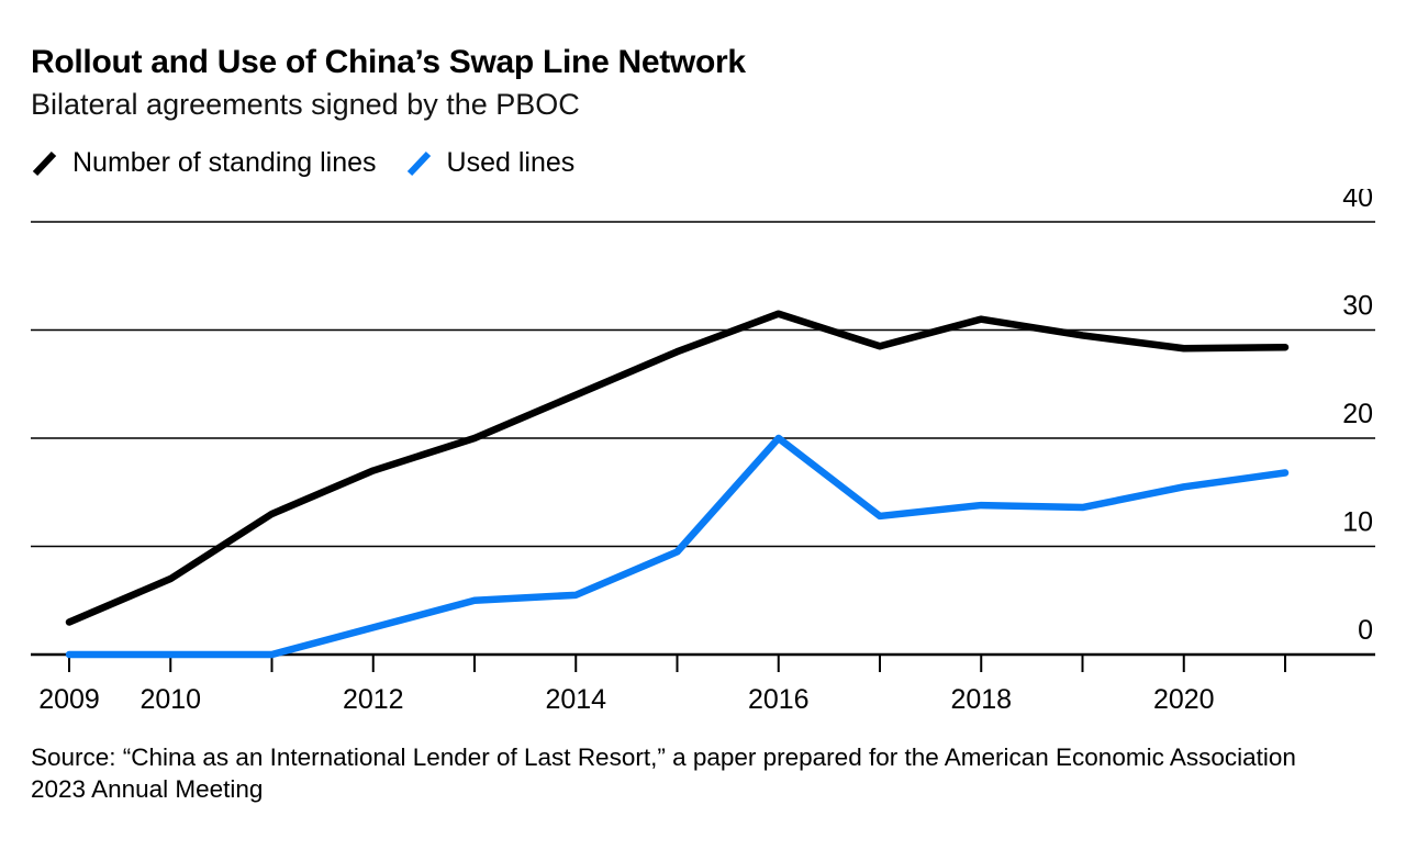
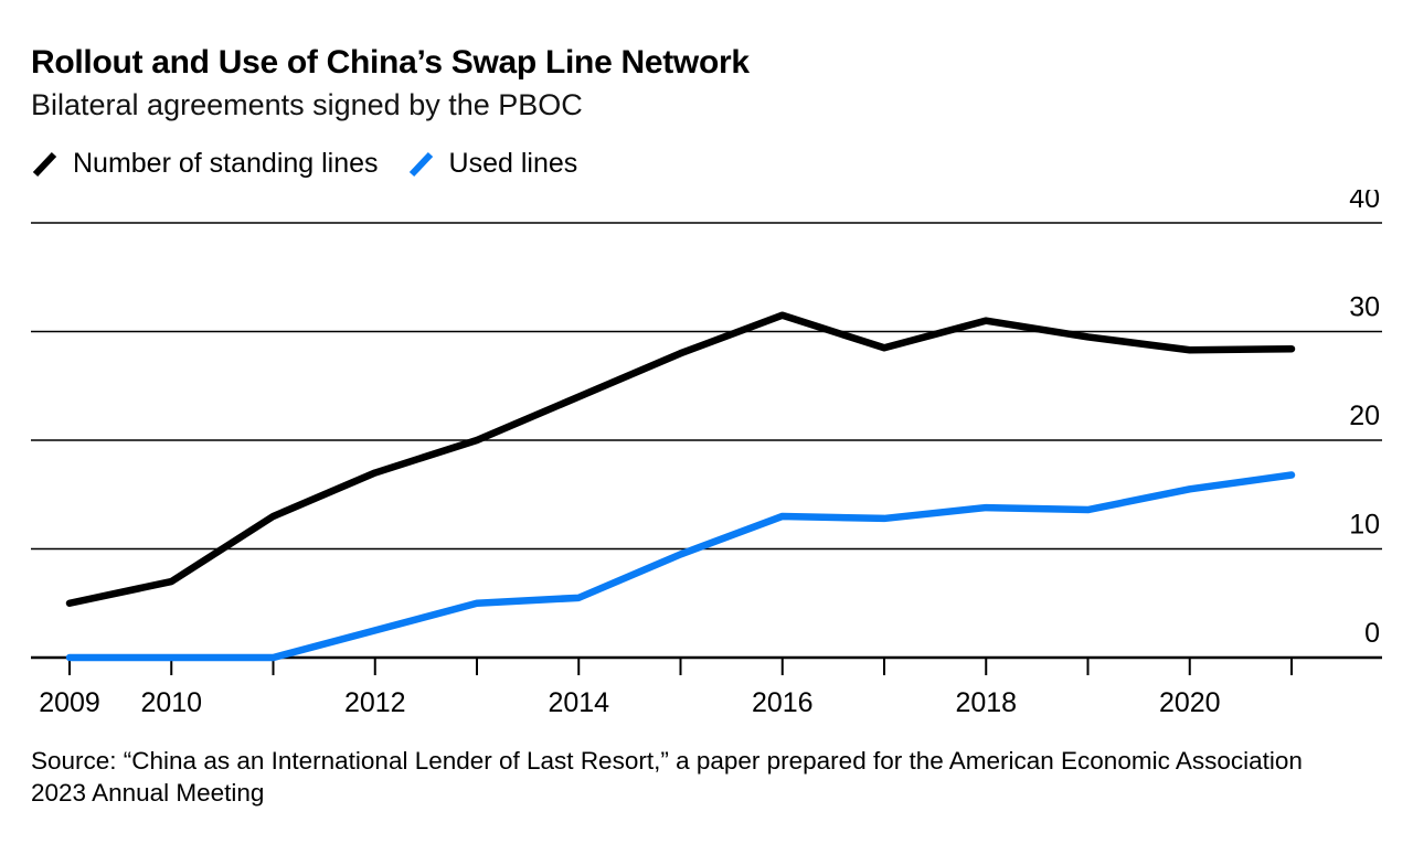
Number of standing lines/2009: 3 -> 5
Used lines/2016: 20 -> 13
